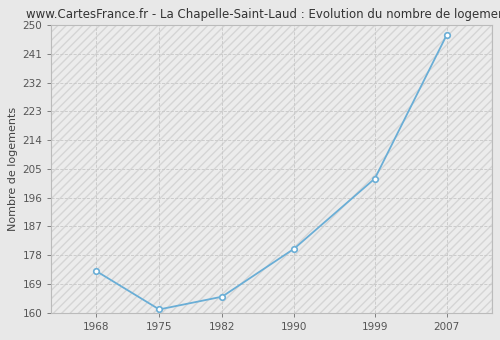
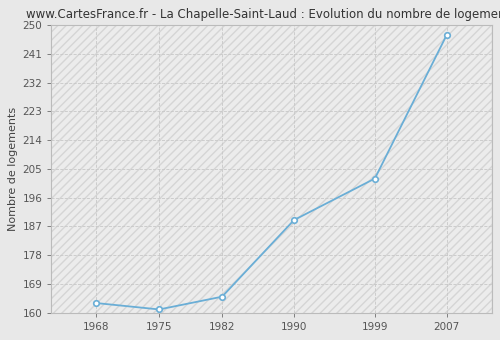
1968: 173 -> 163
1990: 180 -> 189
